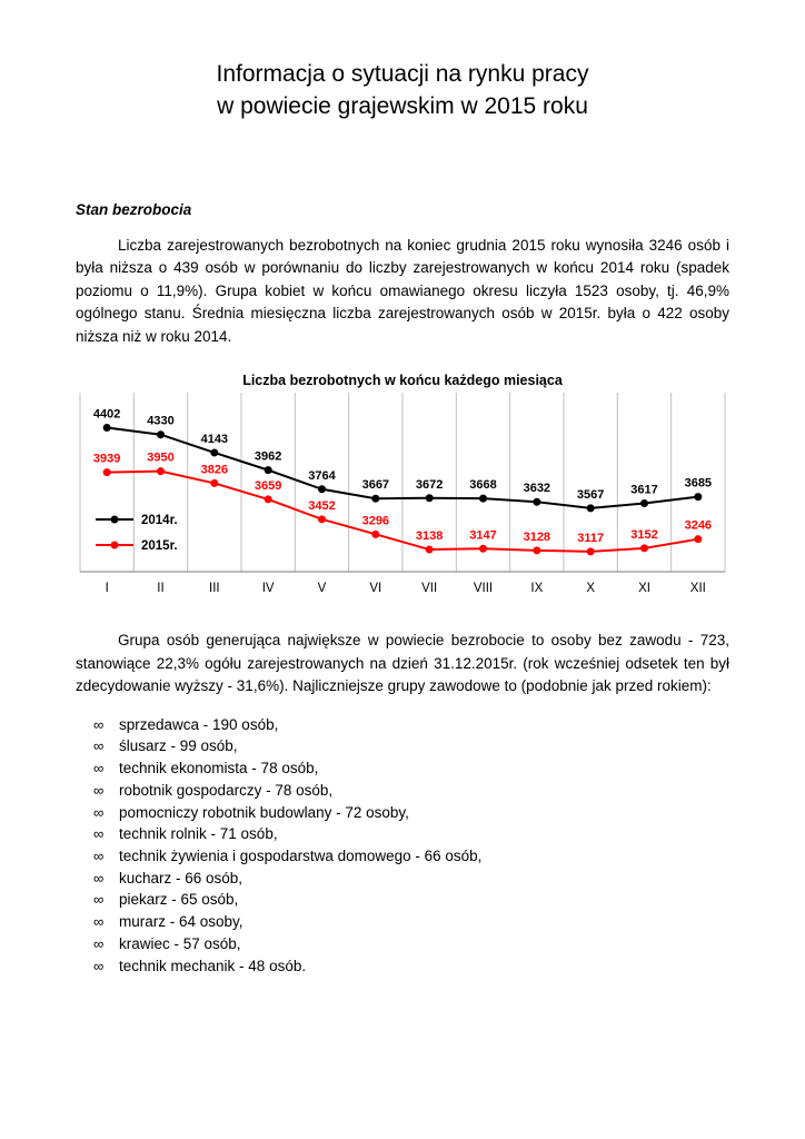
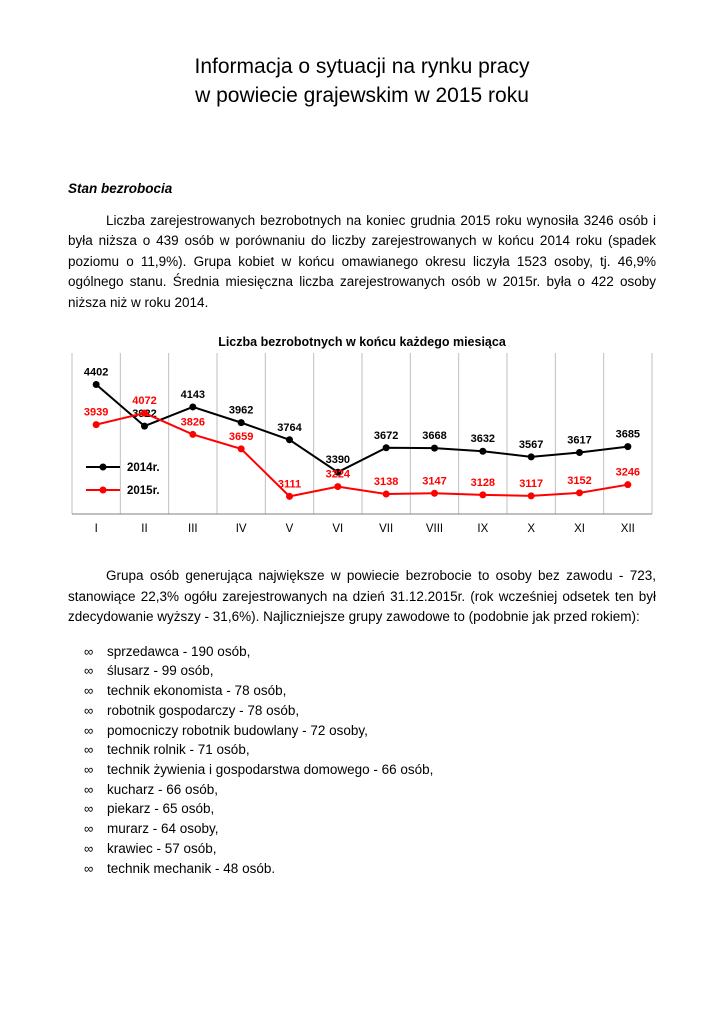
2014r./II: 4330 -> 3922
2015r./II: 3950 -> 4072
2015r./V: 3452 -> 3111
2014r./VI: 3667 -> 3390
2015r./VI: 3296 -> 3224
